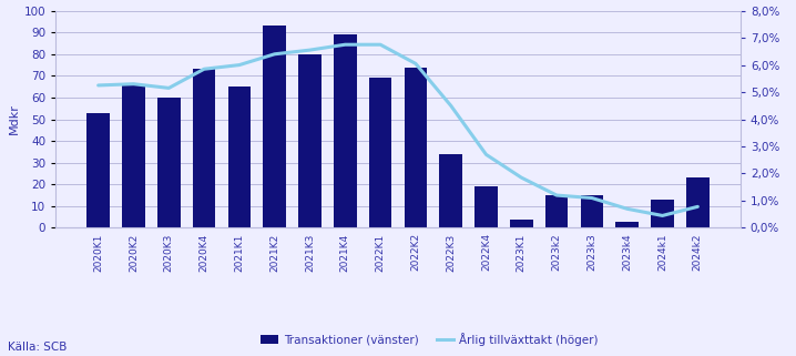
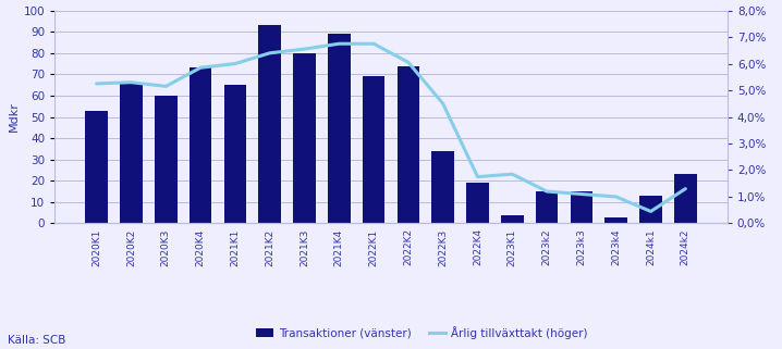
Årlig tillväxttakt (höger)/2022K4: 2,70% -> 1,75%
Årlig tillväxttakt (höger)/2023k4: 0,70% -> 1,00%
Årlig tillväxttakt (höger)/2024k2: 0,78% -> 1,30%
